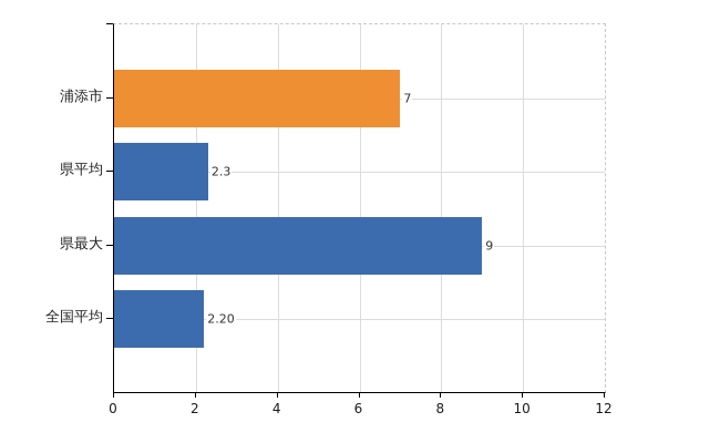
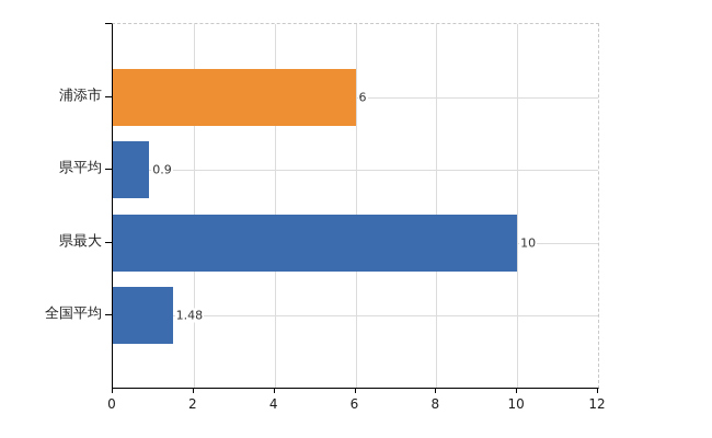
浦添市: 7 -> 6
県平均: 2.3 -> 0.9
県最大: 9 -> 10
全国平均: 2.20 -> 1.48
